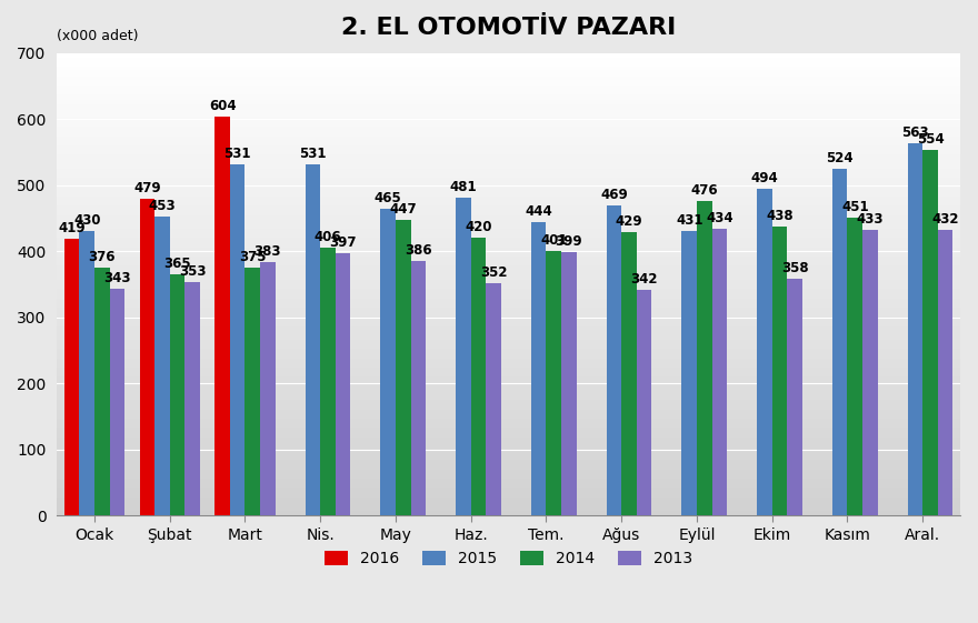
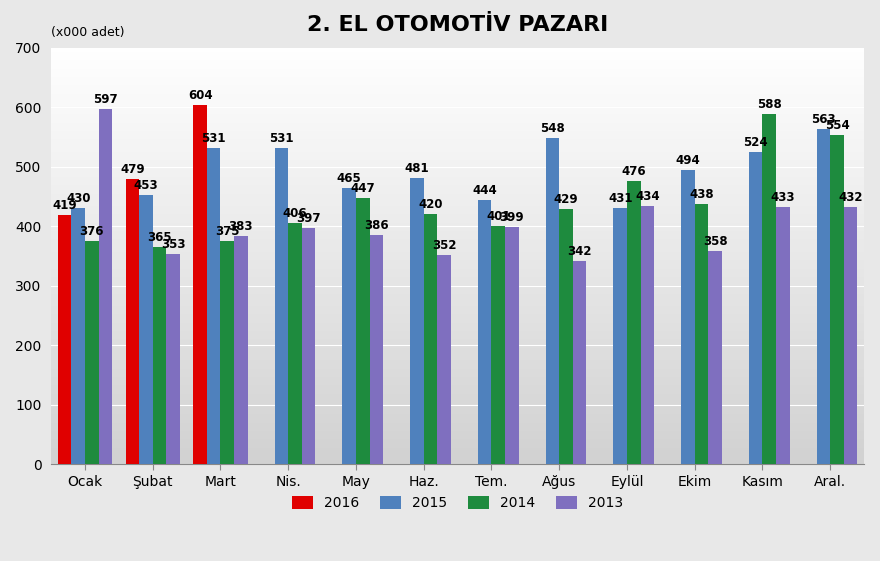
2013/Ocak: 343 -> 597
2015/Ağus: 469 -> 548
2014/Kasım: 451 -> 588
